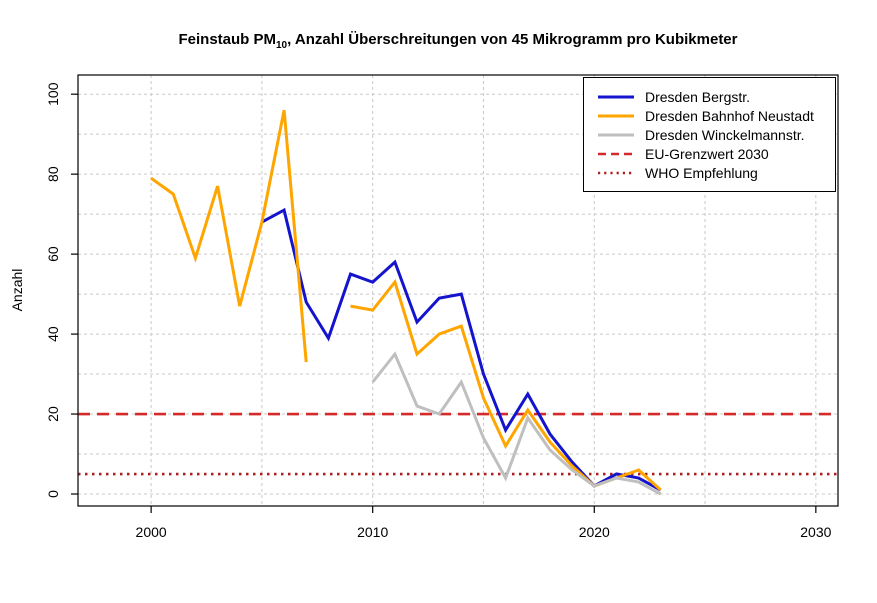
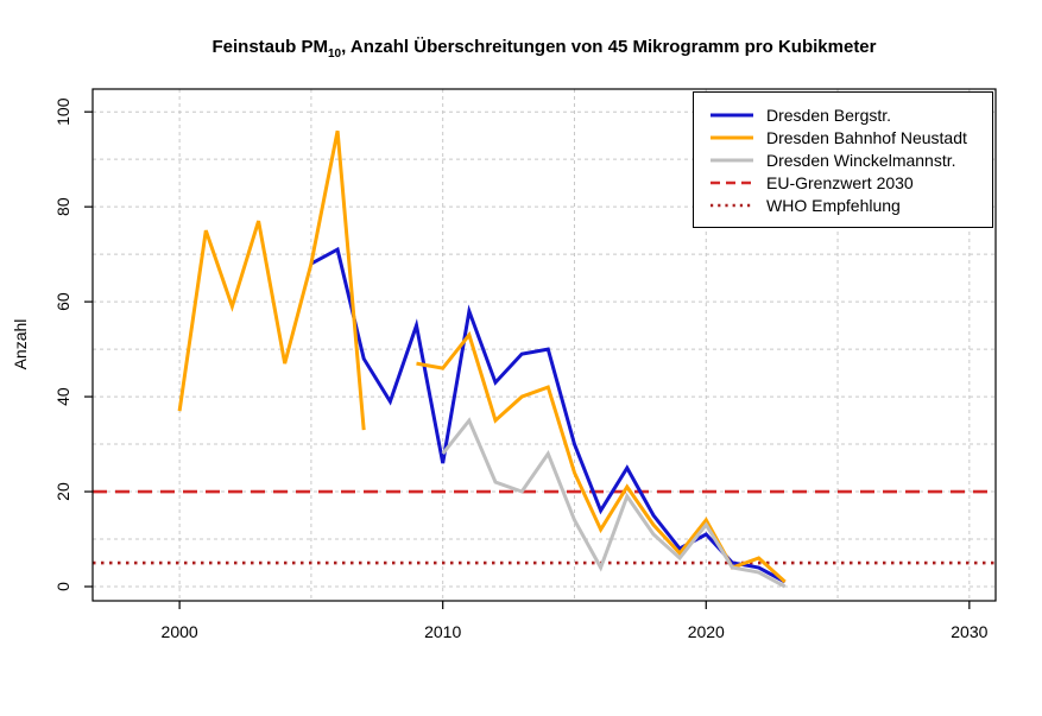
Dresden Bahnhof Neustadt/2000: 79 -> 37
Dresden Bergstr./2010: 53 -> 26
Dresden Bergstr./2020: 2 -> 11
Dresden Bahnhof Neustadt/2020: 2 -> 14
Dresden Winckelmannstr./2020: 2 -> 13
